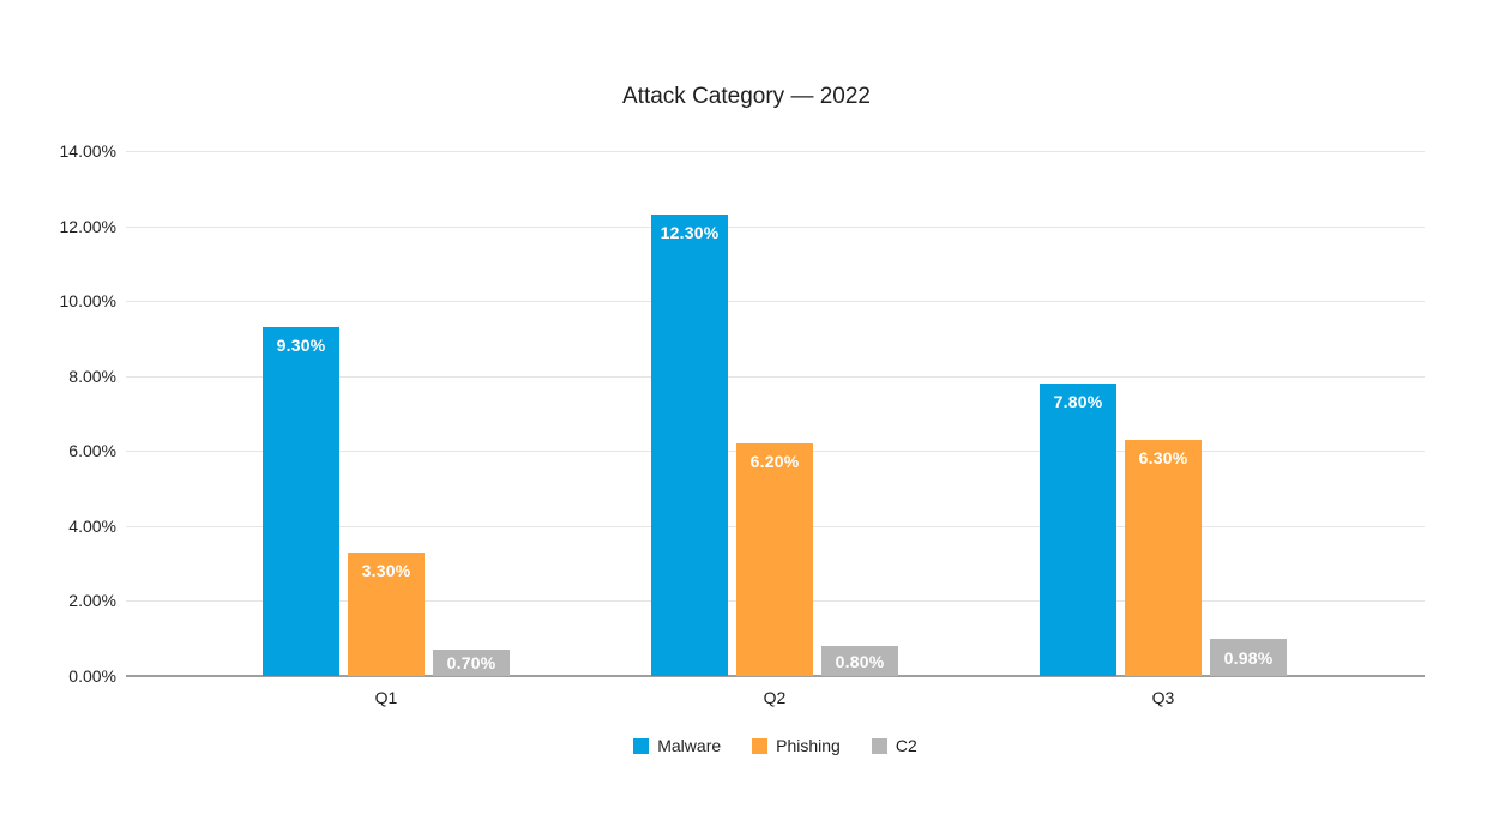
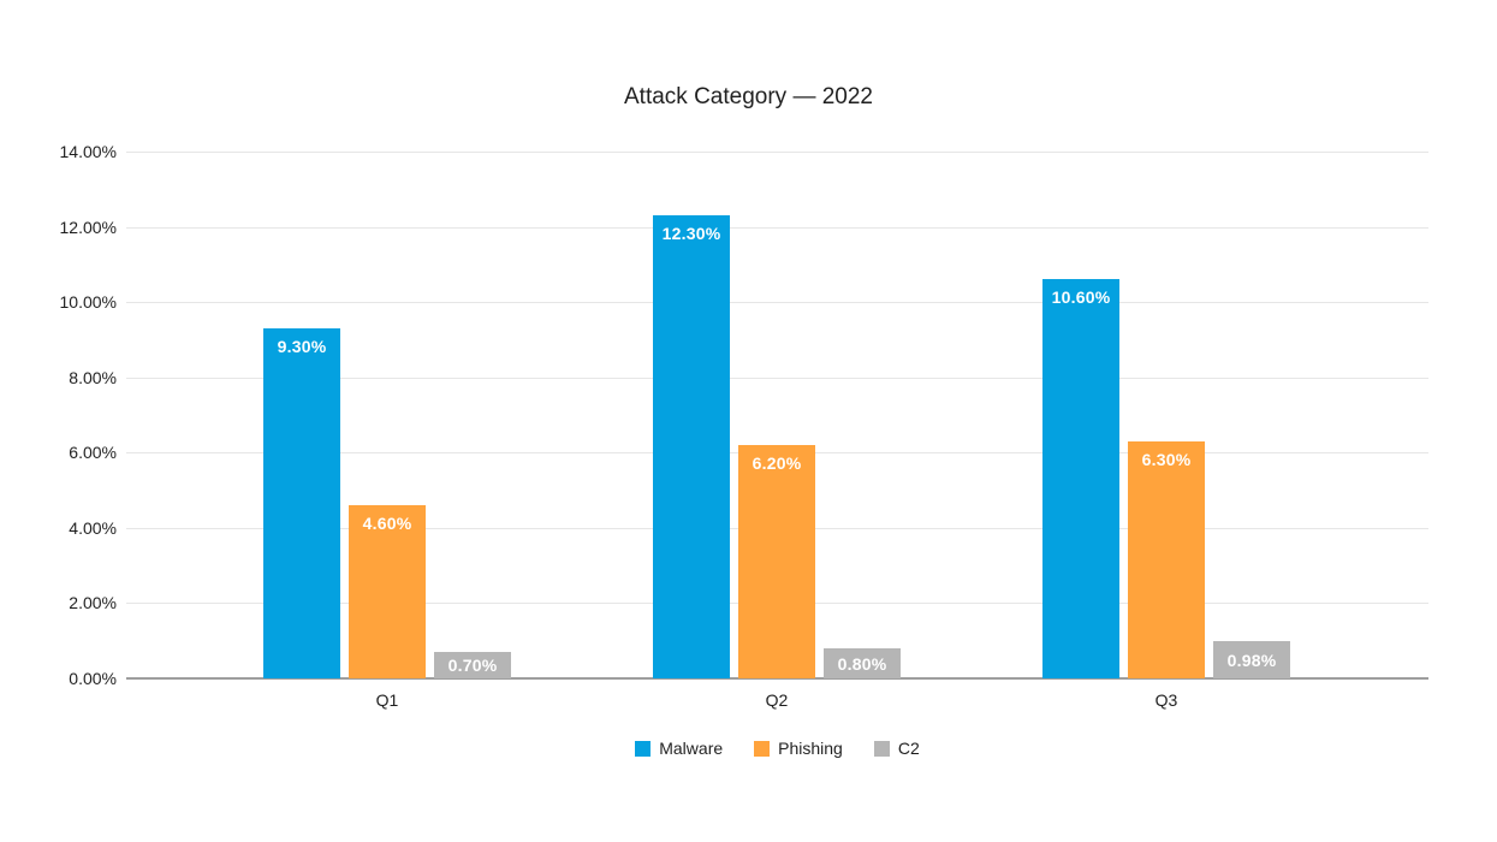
Phishing/Q1: 3.30% -> 4.60%
Malware/Q3: 7.80% -> 10.60%
